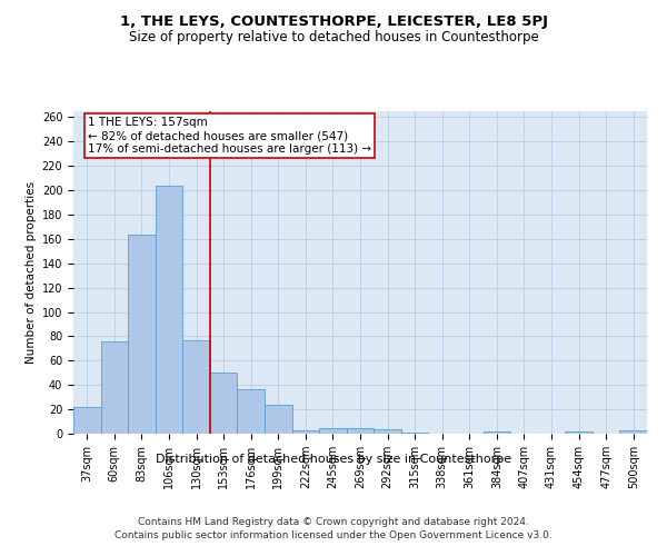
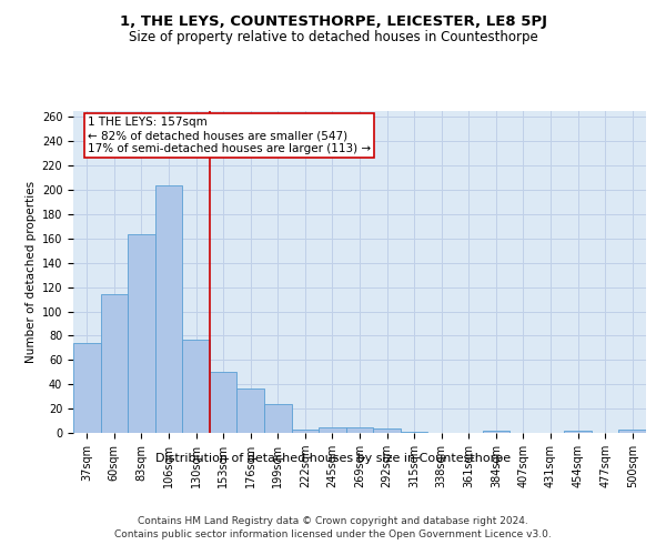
37sqm: 22 -> 74
60sqm: 76 -> 114
